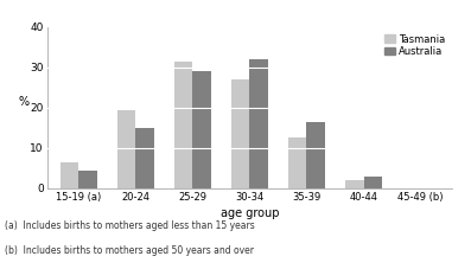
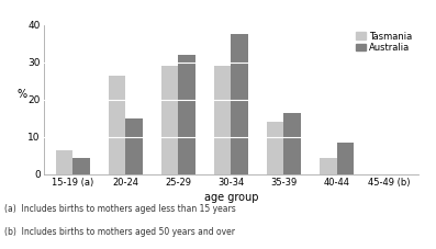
Tasmania/20-24: 19.5 -> 26.5
Tasmania/25-29: 31.5 -> 29.0
Australia/25-29: 29.0 -> 32.0
Tasmania/30-34: 27.0 -> 29.0
Australia/30-34: 32.0 -> 37.5
Tasmania/35-39: 12.5 -> 14.0
Tasmania/40-44: 2.0 -> 4.5
Australia/40-44: 3.0 -> 8.5
